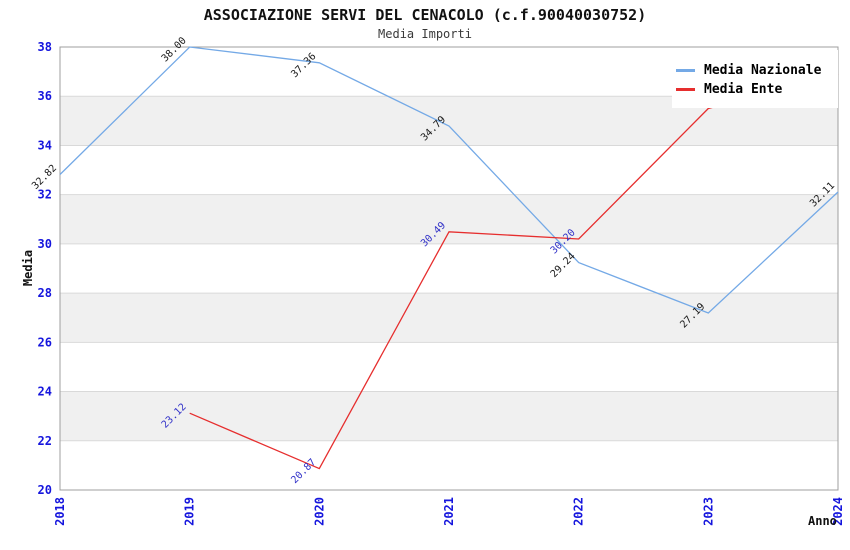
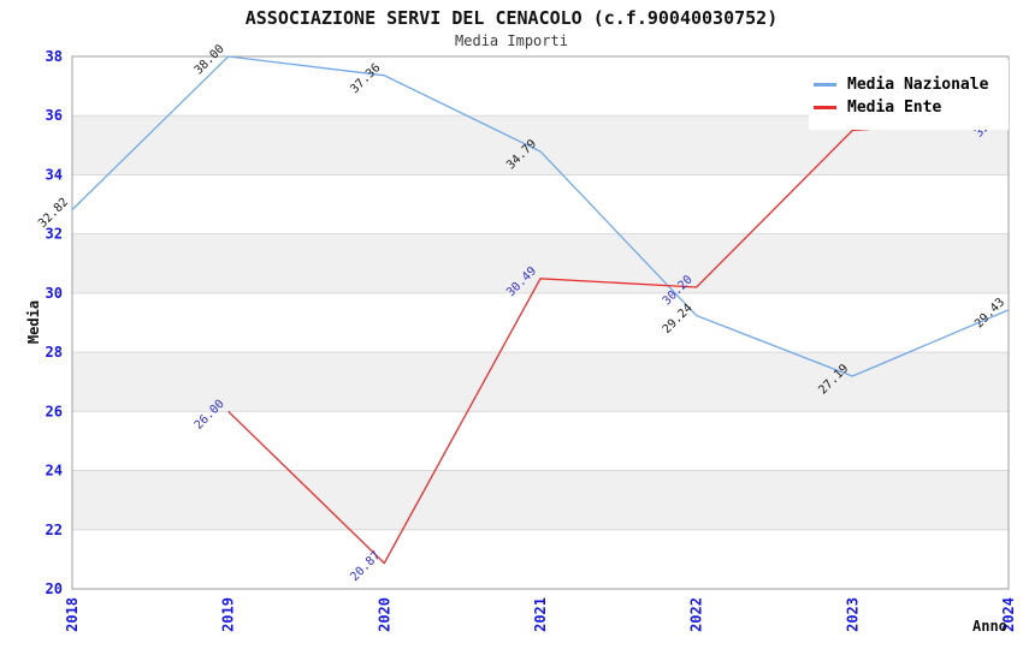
Media Ente/2019: 23.12 -> 26.00
Media Nazionale/2024: 32.11 -> 29.43
Media Ente/2024: 36.89 -> 35.88
